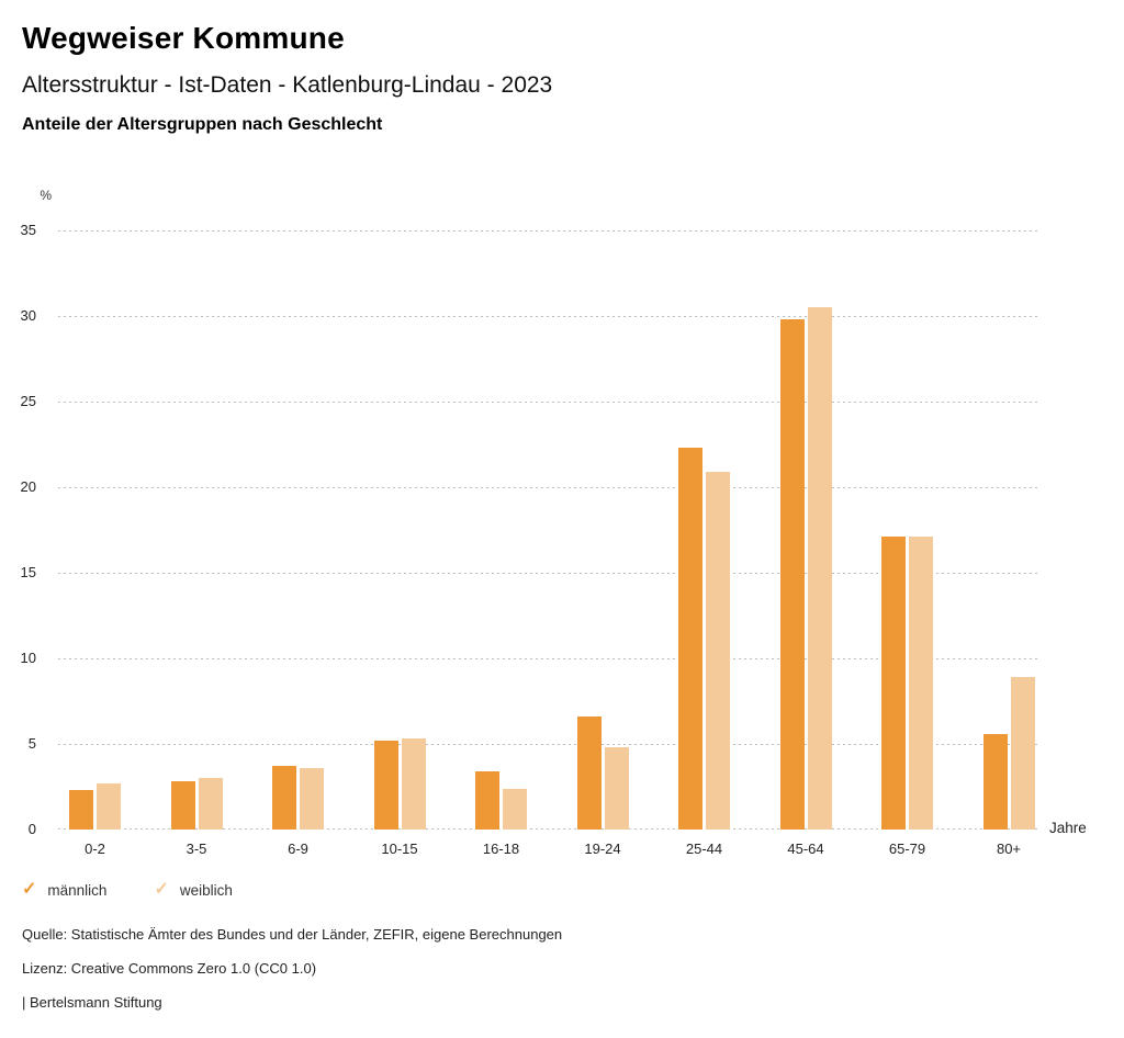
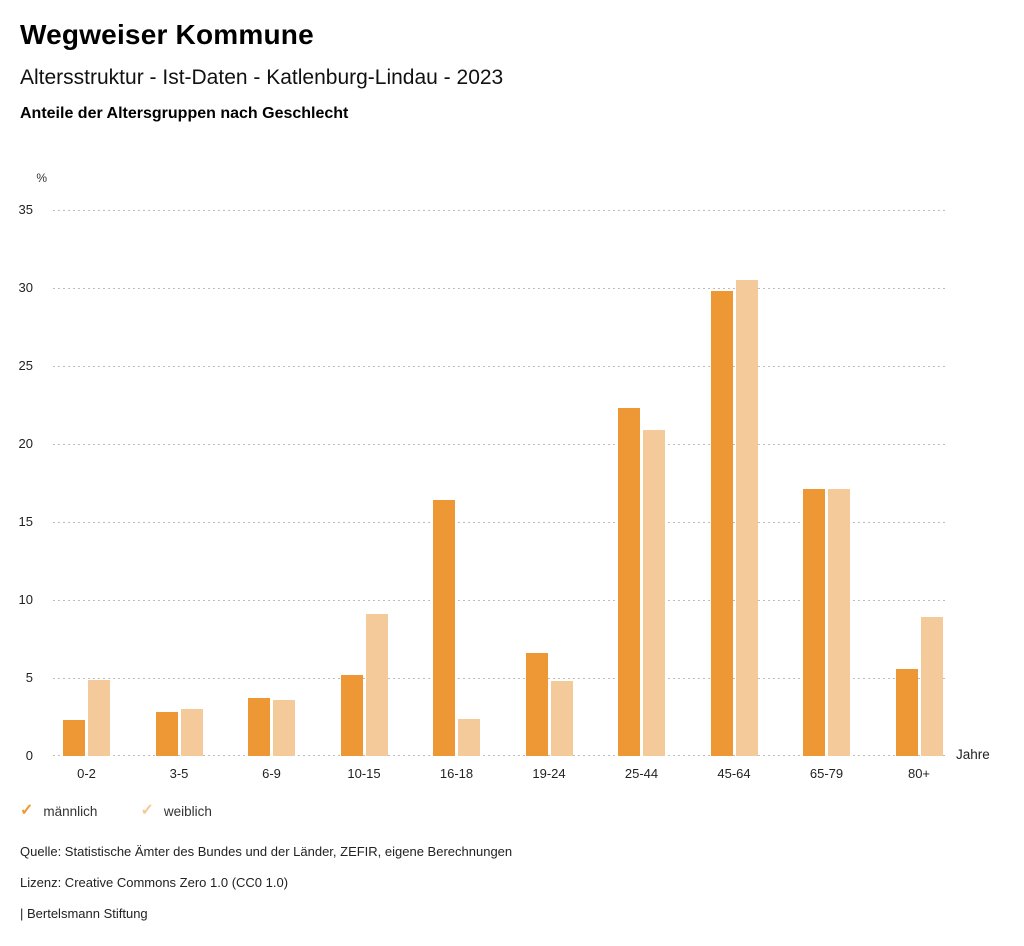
weiblich/0-2: 2.7 -> 4.9
weiblich/10-15: 5.3 -> 9.1
männlich/16-18: 3.4 -> 16.4
